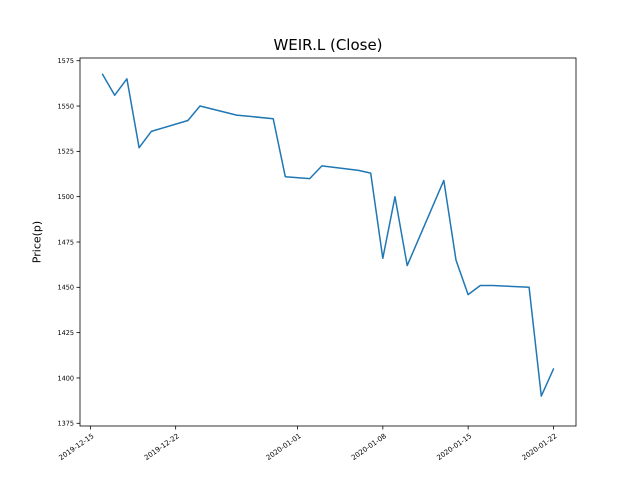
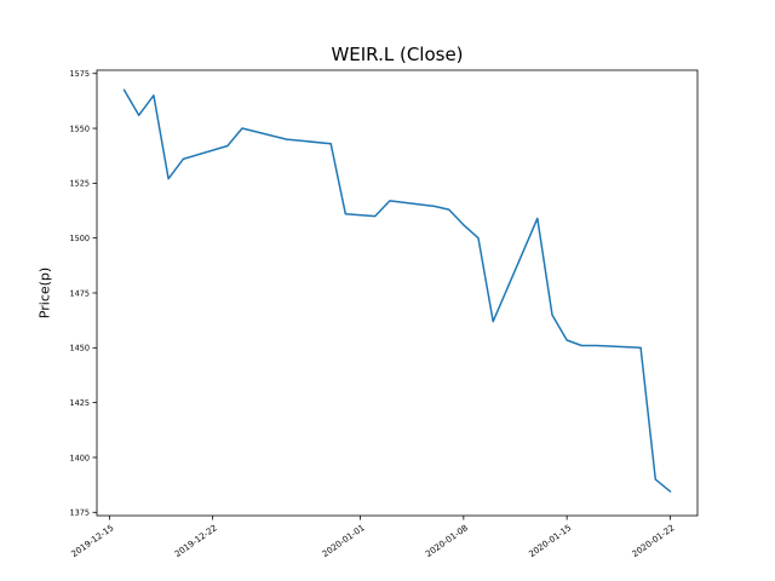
2020-01-08: 1466 -> 1506
2020-01-15: 1446 -> 1454
2020-01-22: 1405 -> 1384
